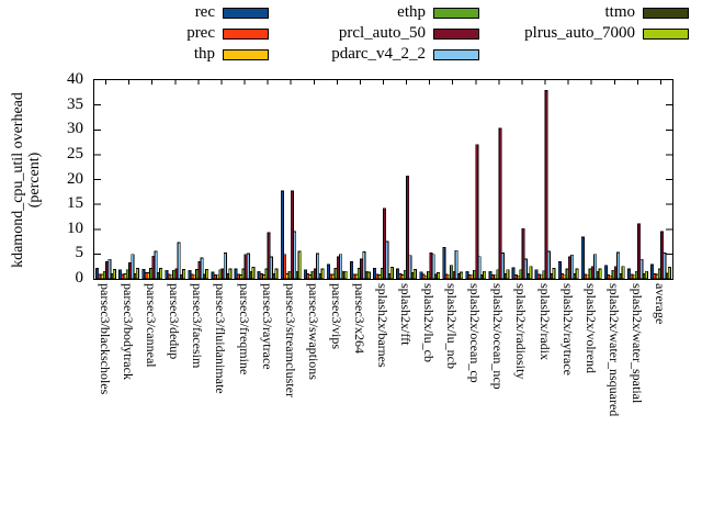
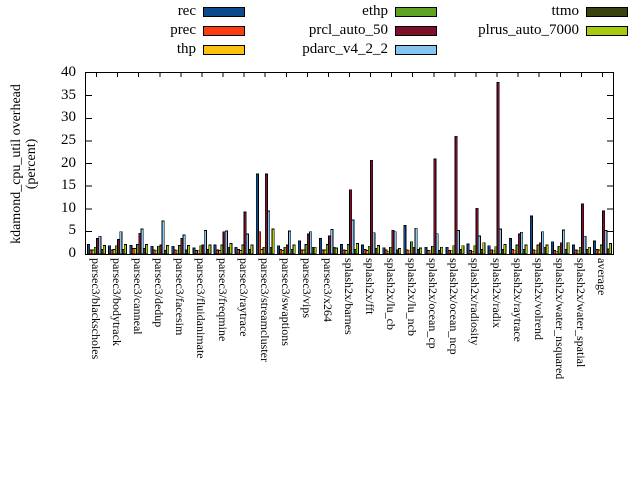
prcl_auto_50/splash2x/ocean_cp: 27 -> 21
prcl_auto_50/splash2x/ocean_ncp: 30 -> 26
